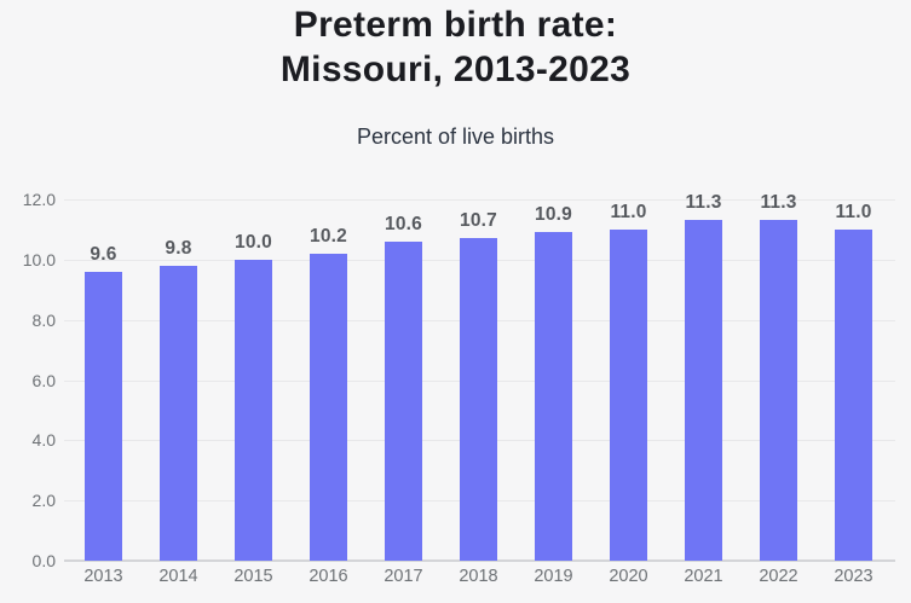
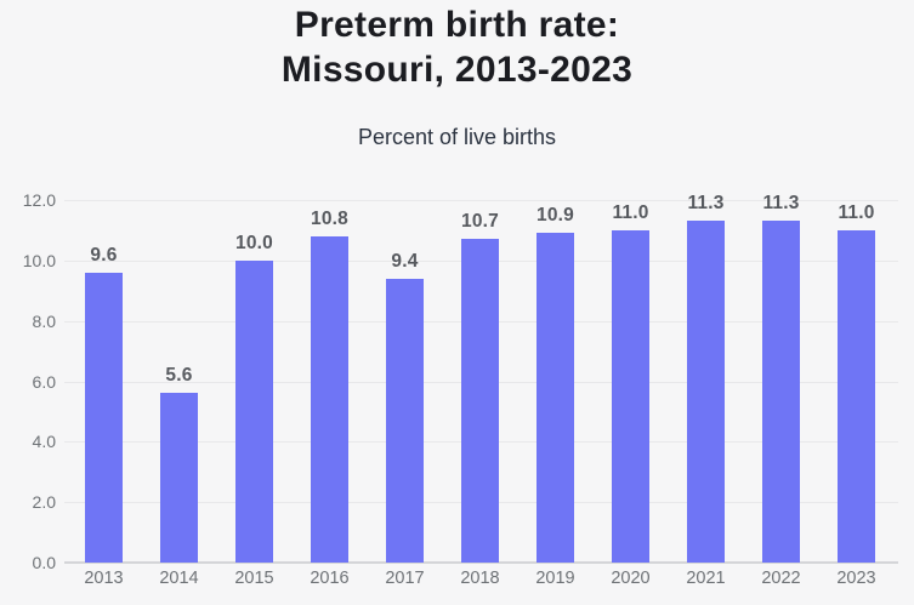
2014: 9.8 -> 5.6
2016: 10.2 -> 10.8
2017: 10.6 -> 9.4
